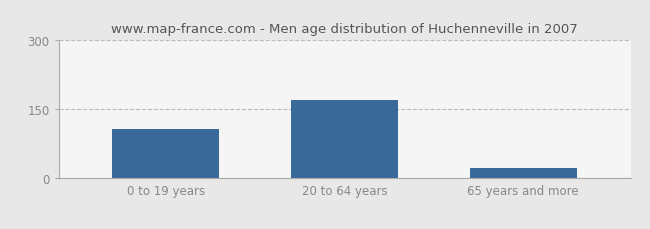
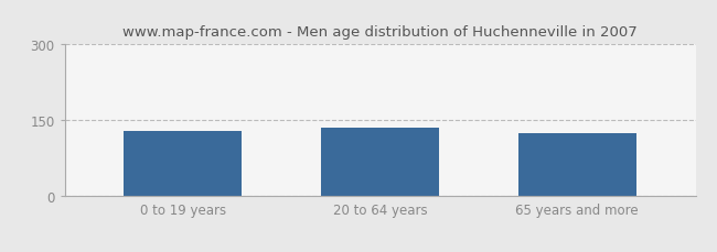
0 to 19 years: 107 -> 130
20 to 64 years: 170 -> 135
65 years and more: 22 -> 125
